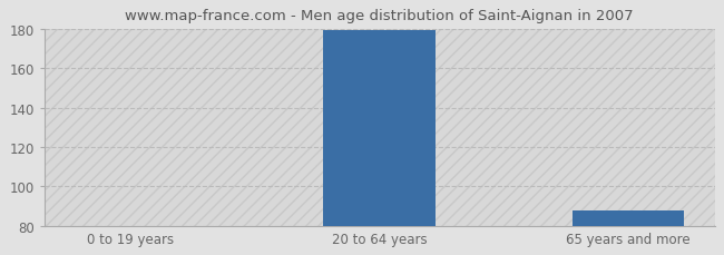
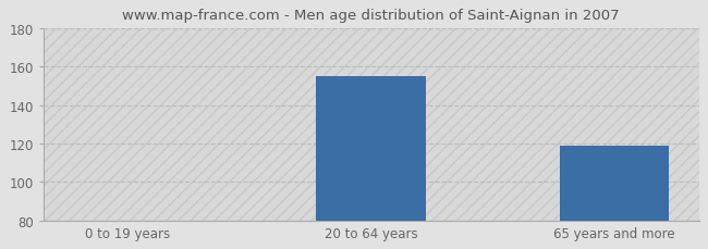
20 to 64 years: 179 -> 155
65 years and more: 88 -> 119
